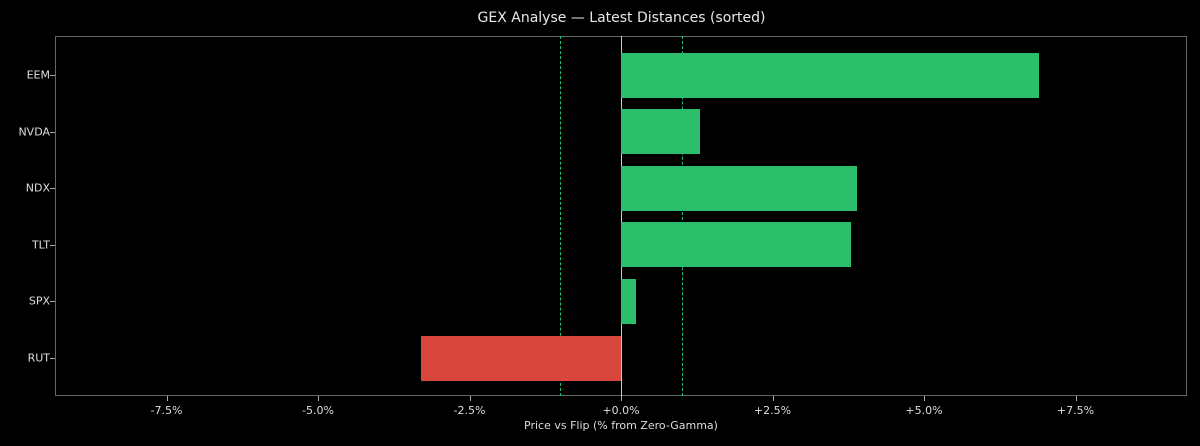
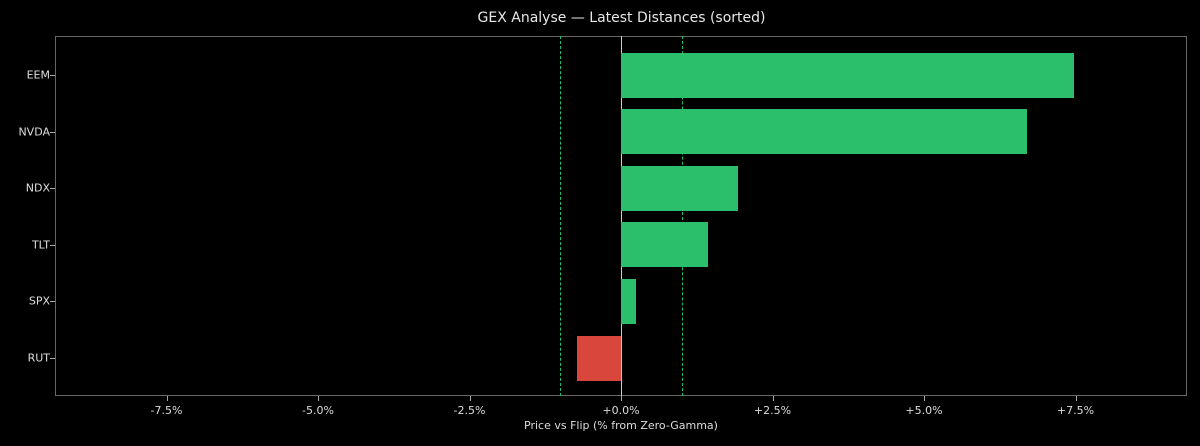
EEM: 6.9% -> 7.5%
NVDA: 1.3% -> 6.7%
NDX: 3.9% -> 1.9%
TLT: 3.8% -> 1.4%
RUT: -3.3% -> -0.7%
